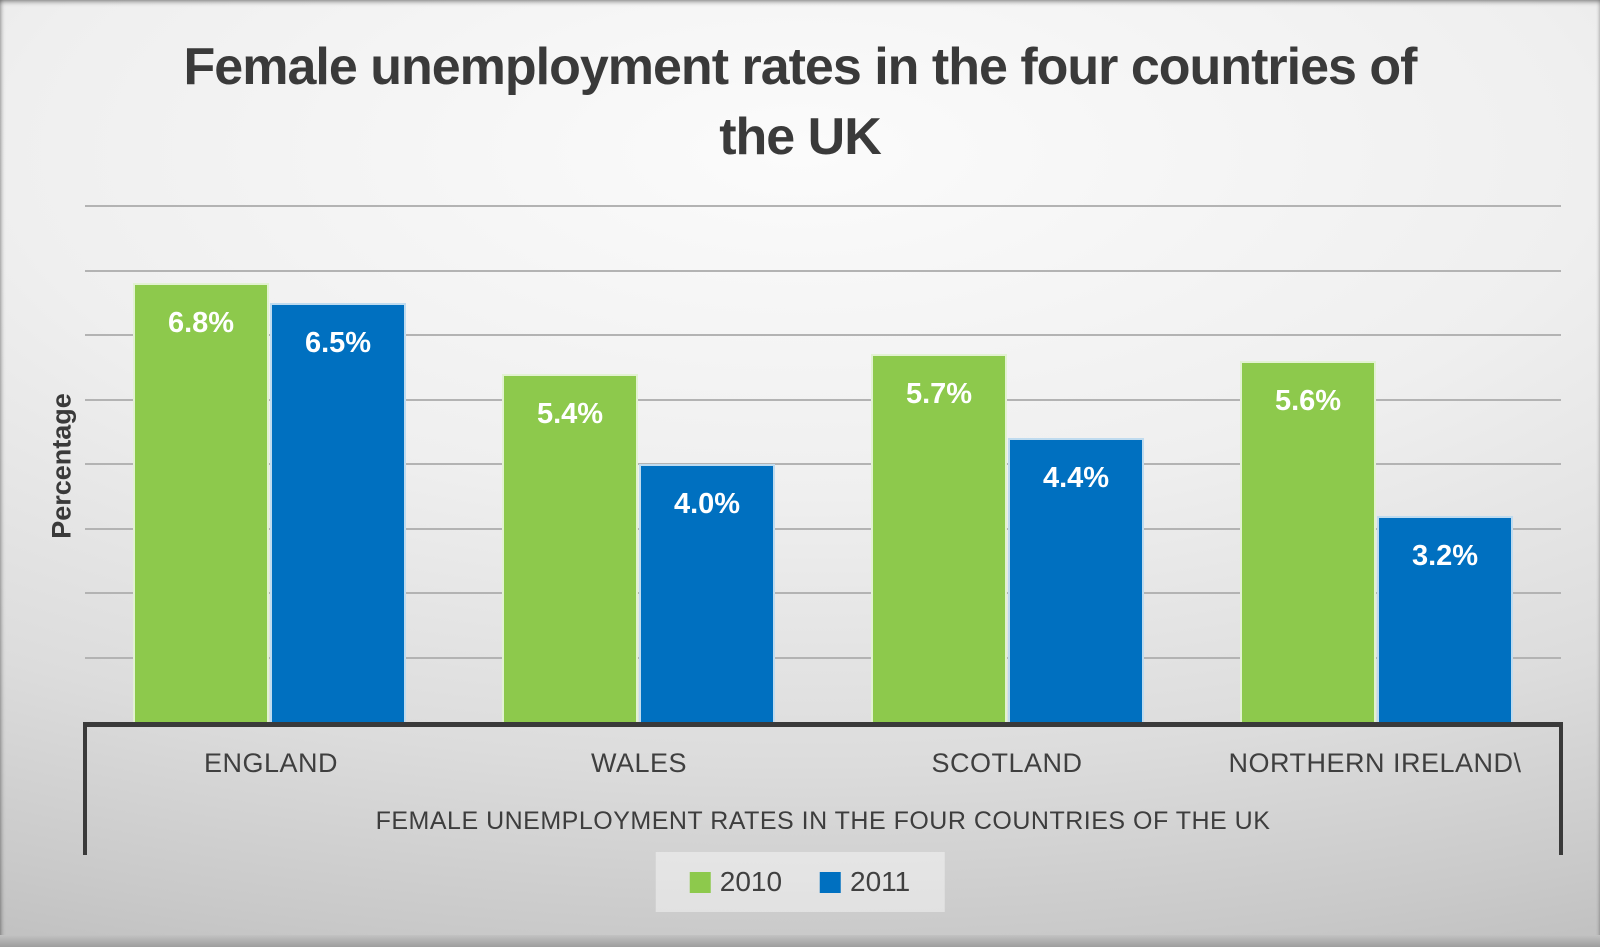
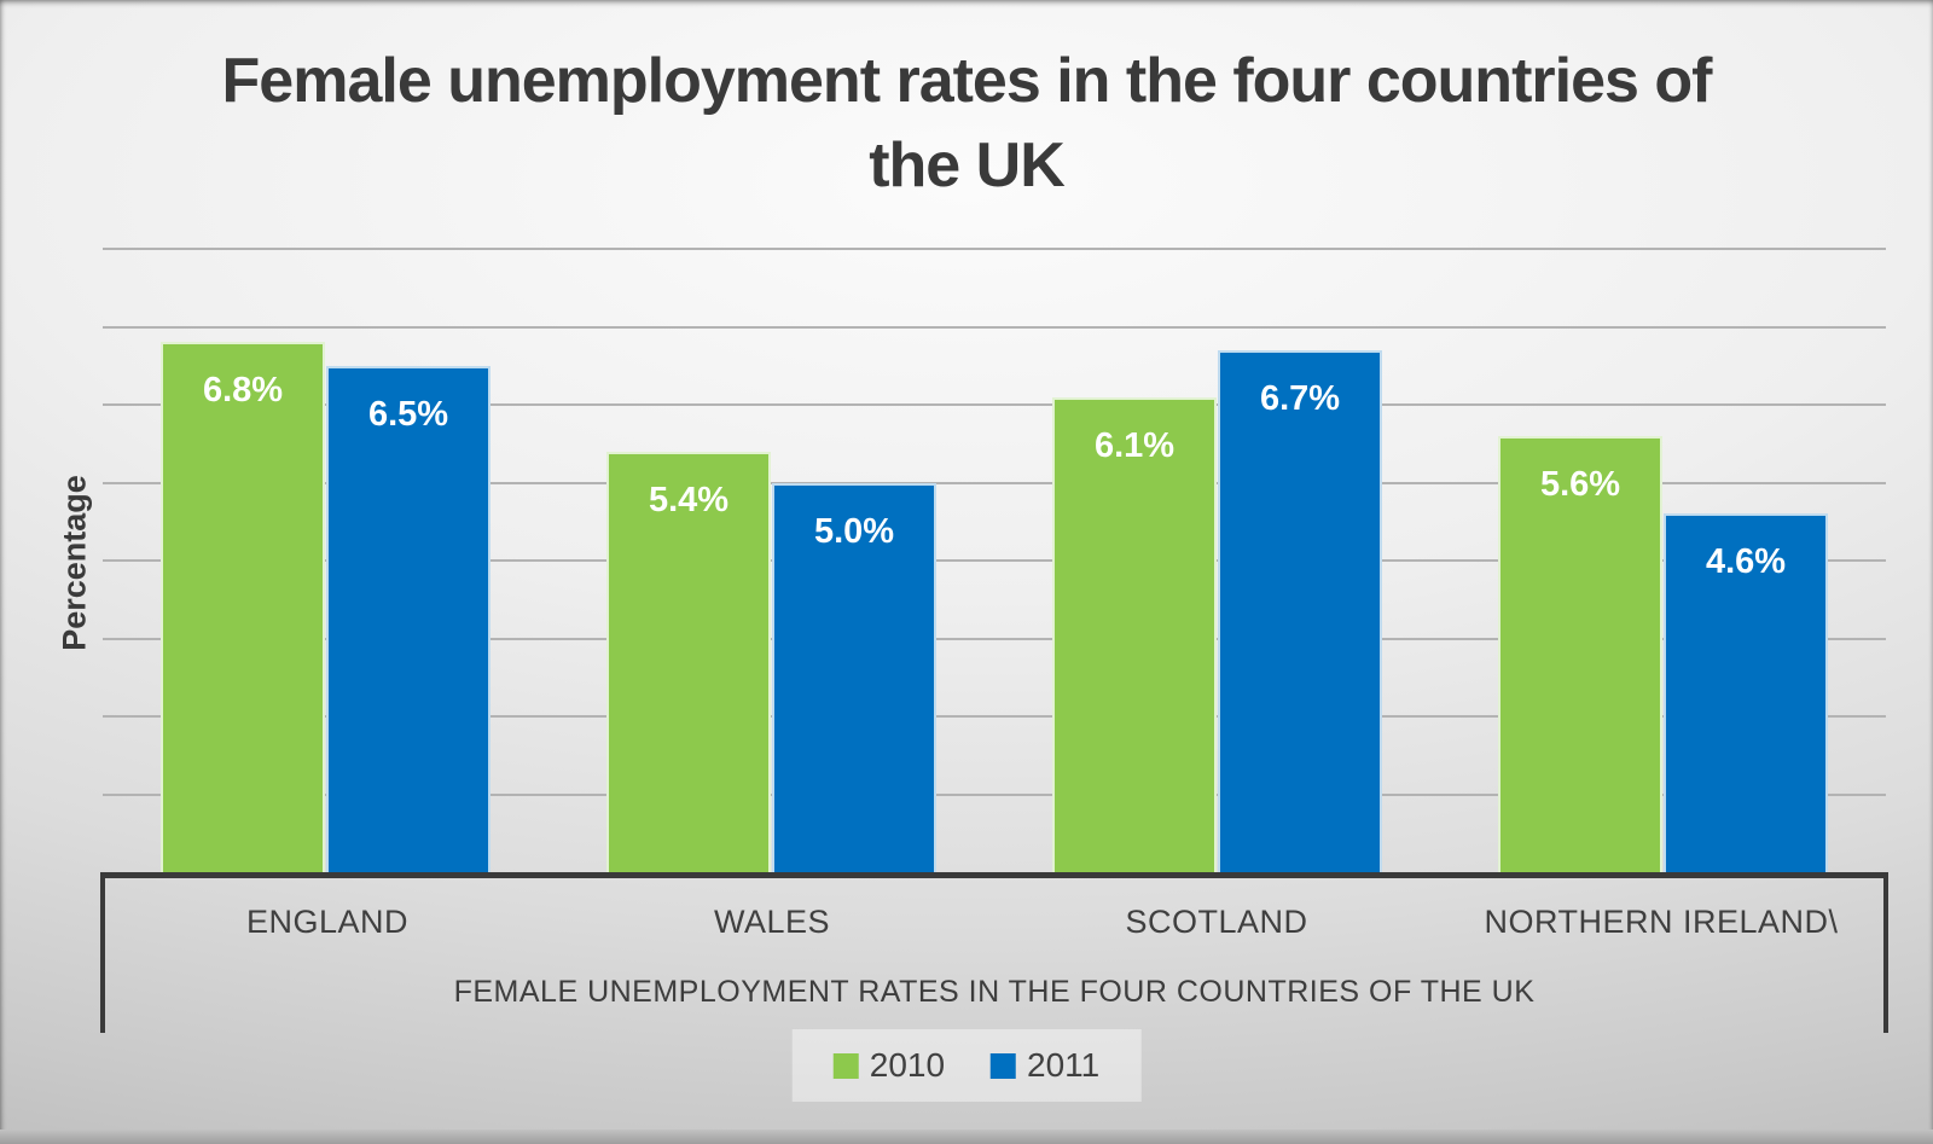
2011/WALES: 4.0% -> 5.0%
2010/SCOTLAND: 5.7% -> 6.1%
2011/SCOTLAND: 4.4% -> 6.7%
2011/NORTHERN IRELAND\: 3.2% -> 4.6%
